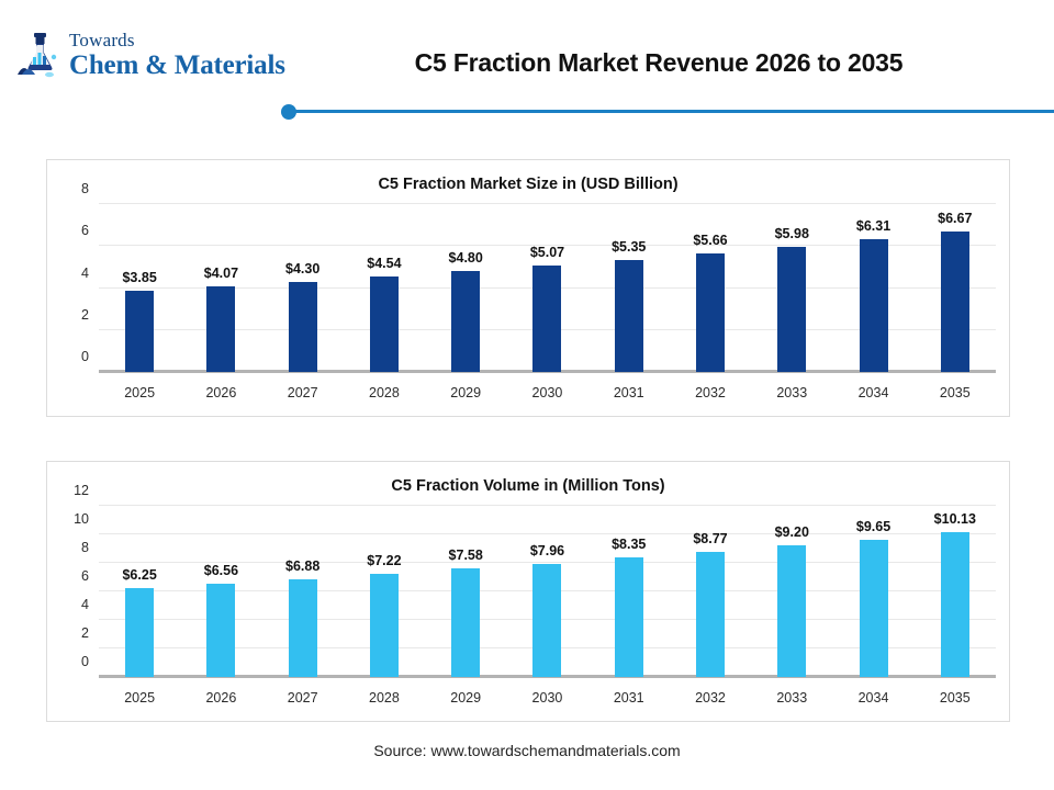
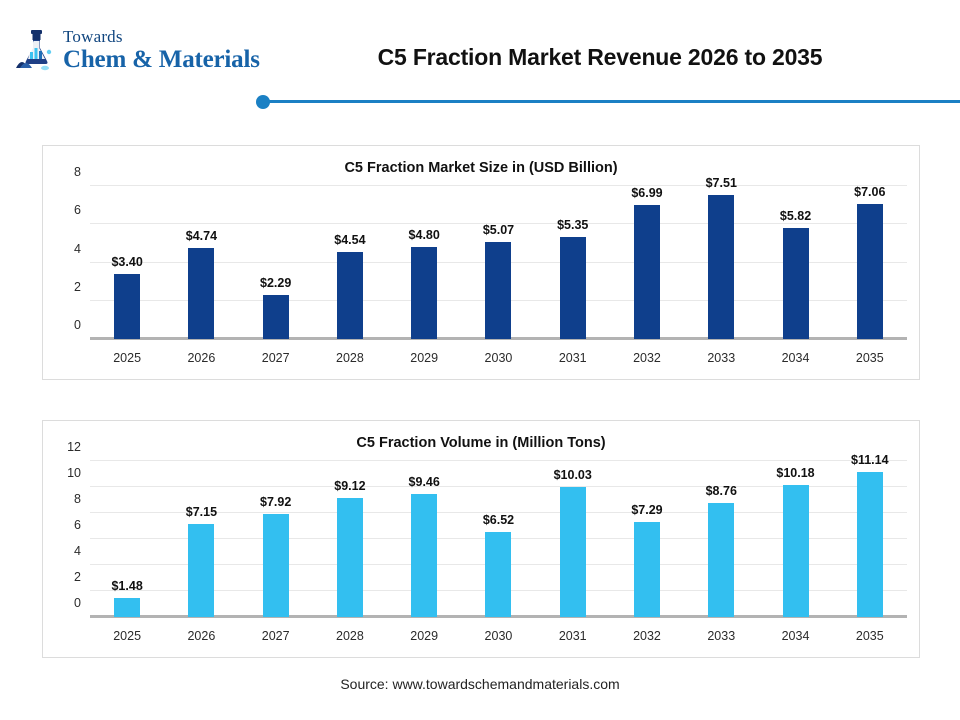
C5 Fraction Market Size in (USD Billion)/2025: $3.85 -> $3.40
C5 Fraction Market Size in (USD Billion)/2026: $4.07 -> $4.74
C5 Fraction Market Size in (USD Billion)/2027: $4.30 -> $2.29
C5 Fraction Market Size in (USD Billion)/2032: $5.66 -> $6.99
C5 Fraction Market Size in (USD Billion)/2033: $5.98 -> $7.51
C5 Fraction Market Size in (USD Billion)/2034: $6.31 -> $5.82
C5 Fraction Market Size in (USD Billion)/2035: $6.67 -> $7.06
C5 Fraction Volume in (Million Tons)/2025: $6.25 -> $1.48
C5 Fraction Volume in (Million Tons)/2026: $6.56 -> $7.15
C5 Fraction Volume in (Million Tons)/2027: $6.88 -> $7.92
C5 Fraction Volume in (Million Tons)/2028: $7.22 -> $9.12
C5 Fraction Volume in (Million Tons)/2029: $7.58 -> $9.46
C5 Fraction Volume in (Million Tons)/2030: $7.96 -> $6.52
C5 Fraction Volume in (Million Tons)/2031: $8.35 -> $10.03
C5 Fraction Volume in (Million Tons)/2032: $8.77 -> $7.29
C5 Fraction Volume in (Million Tons)/2033: $9.20 -> $8.76
C5 Fraction Volume in (Million Tons)/2034: $9.65 -> $10.18
C5 Fraction Volume in (Million Tons)/2035: $10.13 -> $11.14
